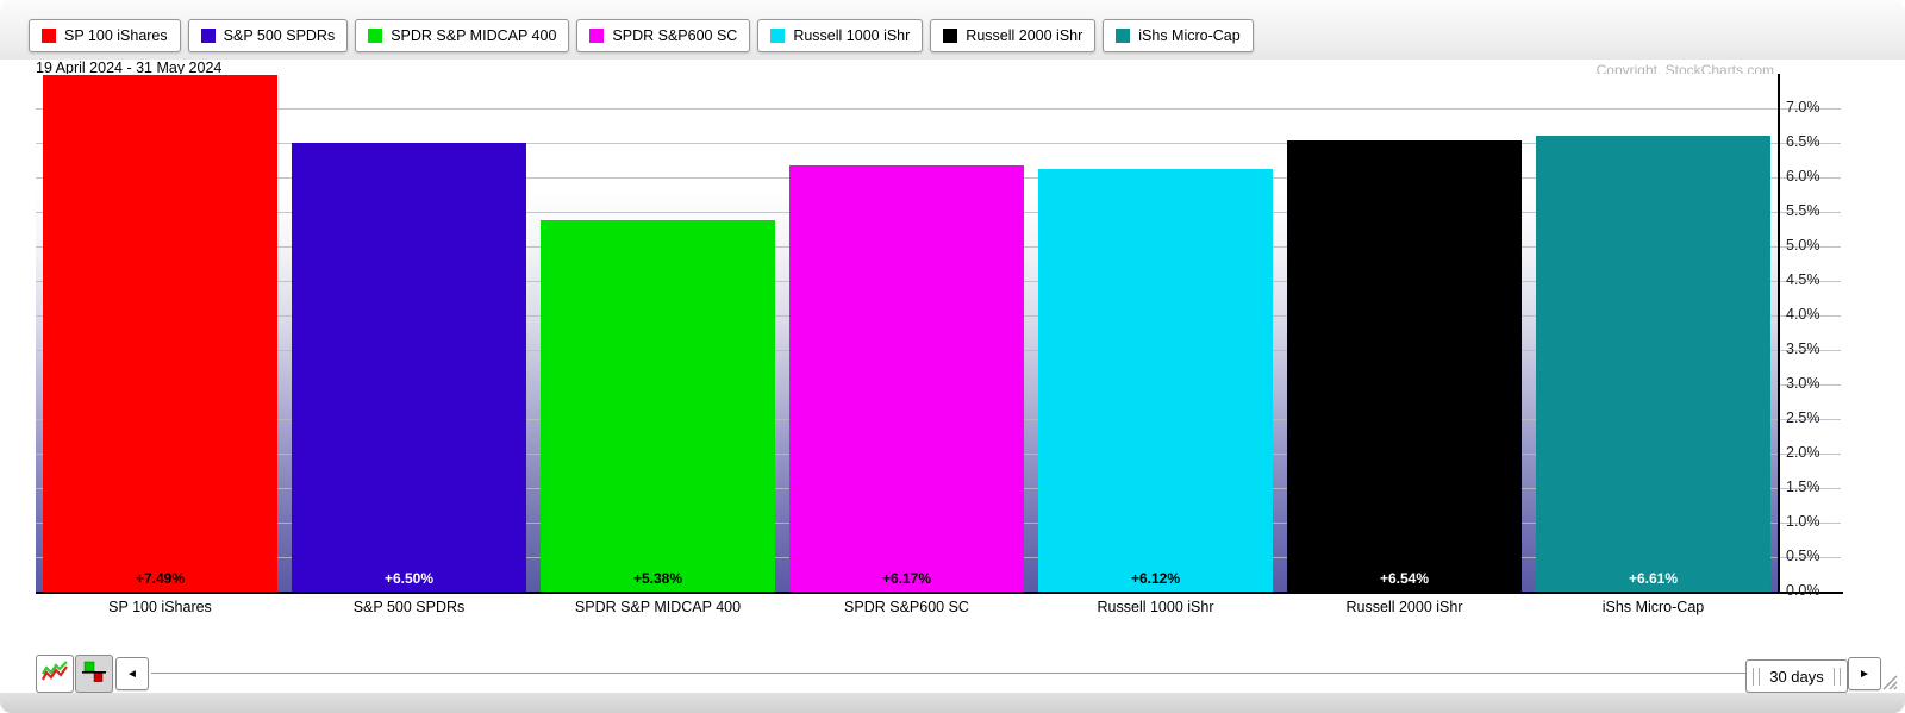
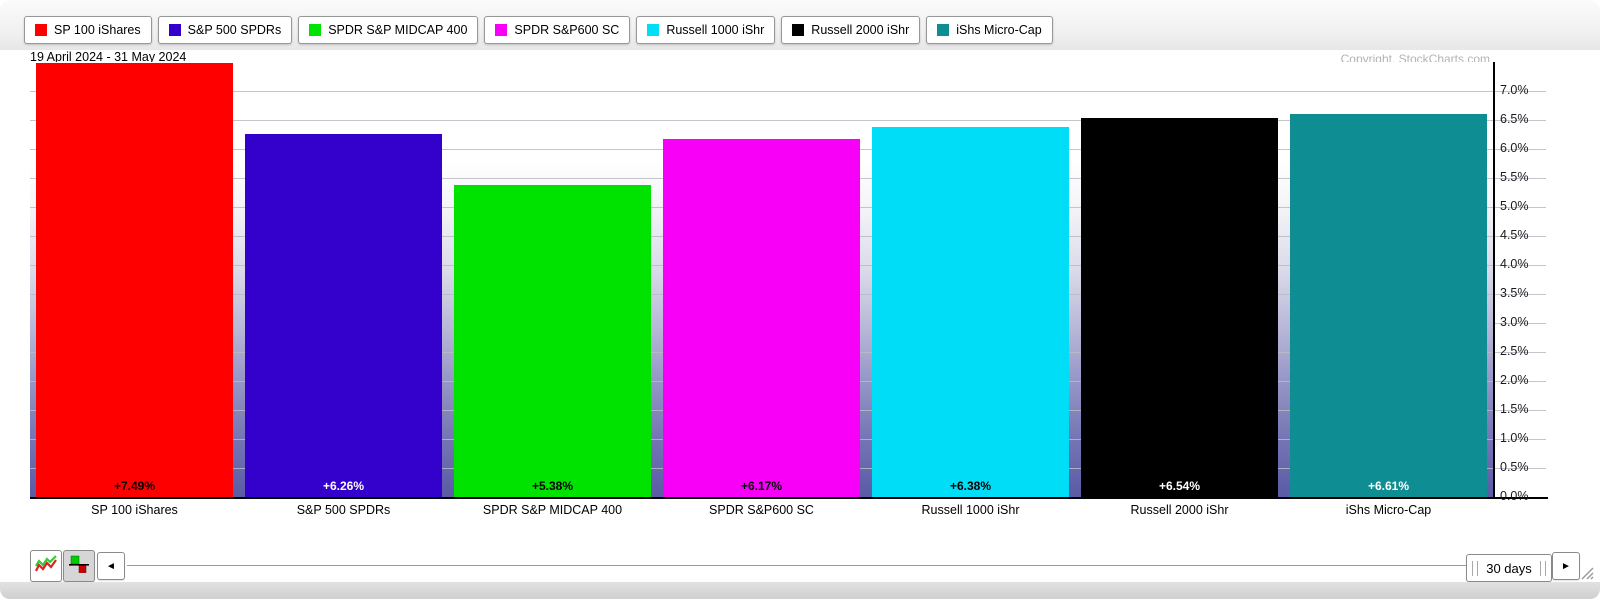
S&P 500 SPDRs: +6.50% -> +6.26%
Russell 1000 iShr: +6.12% -> +6.38%
